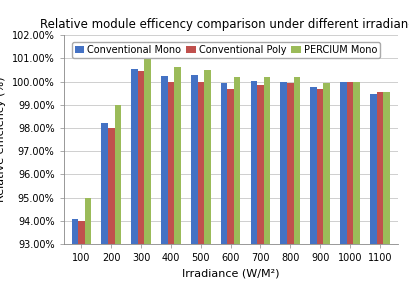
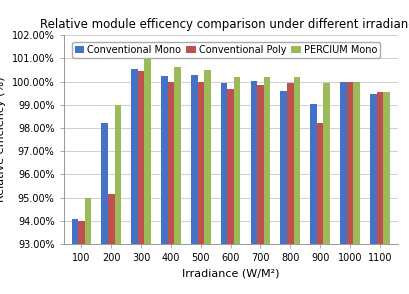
Conventional Poly/200: 98.00% -> 95.15%
Conventional Mono/800: 100.00% -> 99.60%
Conventional Mono/900: 99.75% -> 99.05%
Conventional Poly/900: 99.70% -> 98.20%
